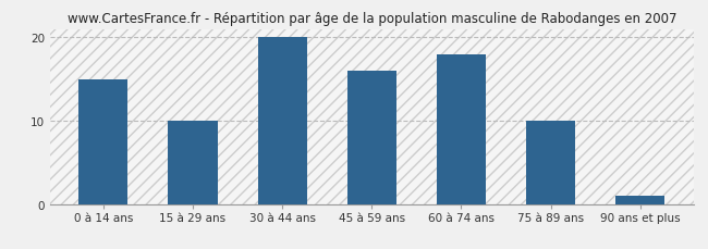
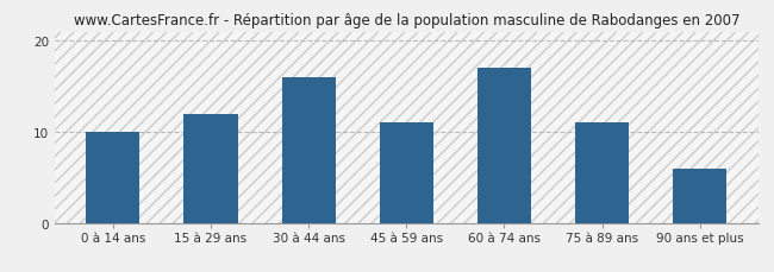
0 à 14 ans: 15 -> 10
15 à 29 ans: 10 -> 12
30 à 44 ans: 20 -> 16
45 à 59 ans: 16 -> 11
60 à 74 ans: 18 -> 17
75 à 89 ans: 10 -> 11
90 ans et plus: 1 -> 6
